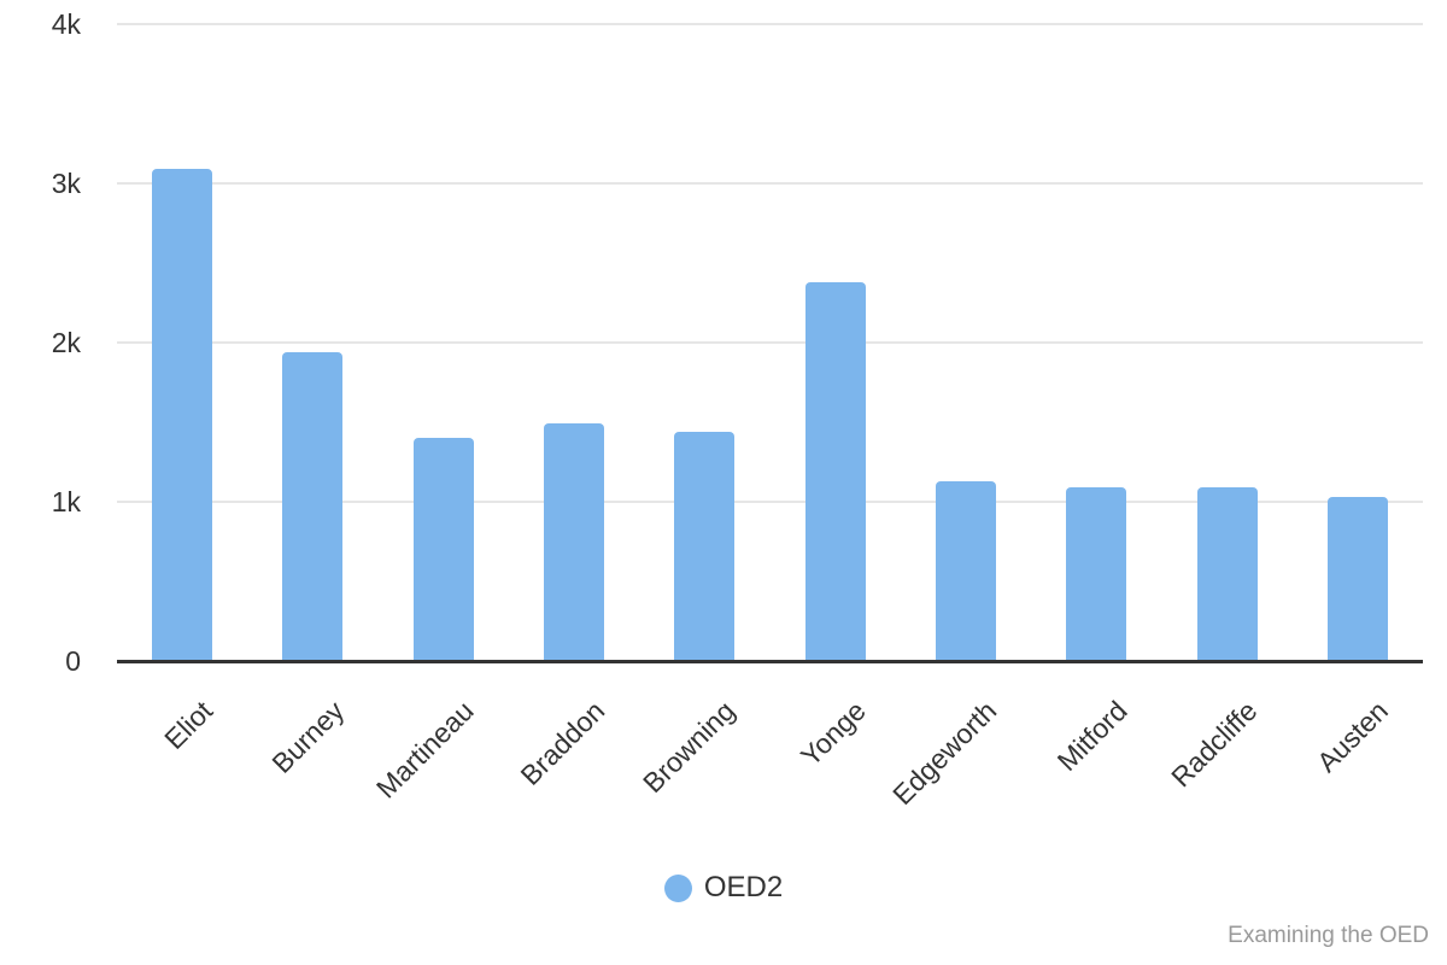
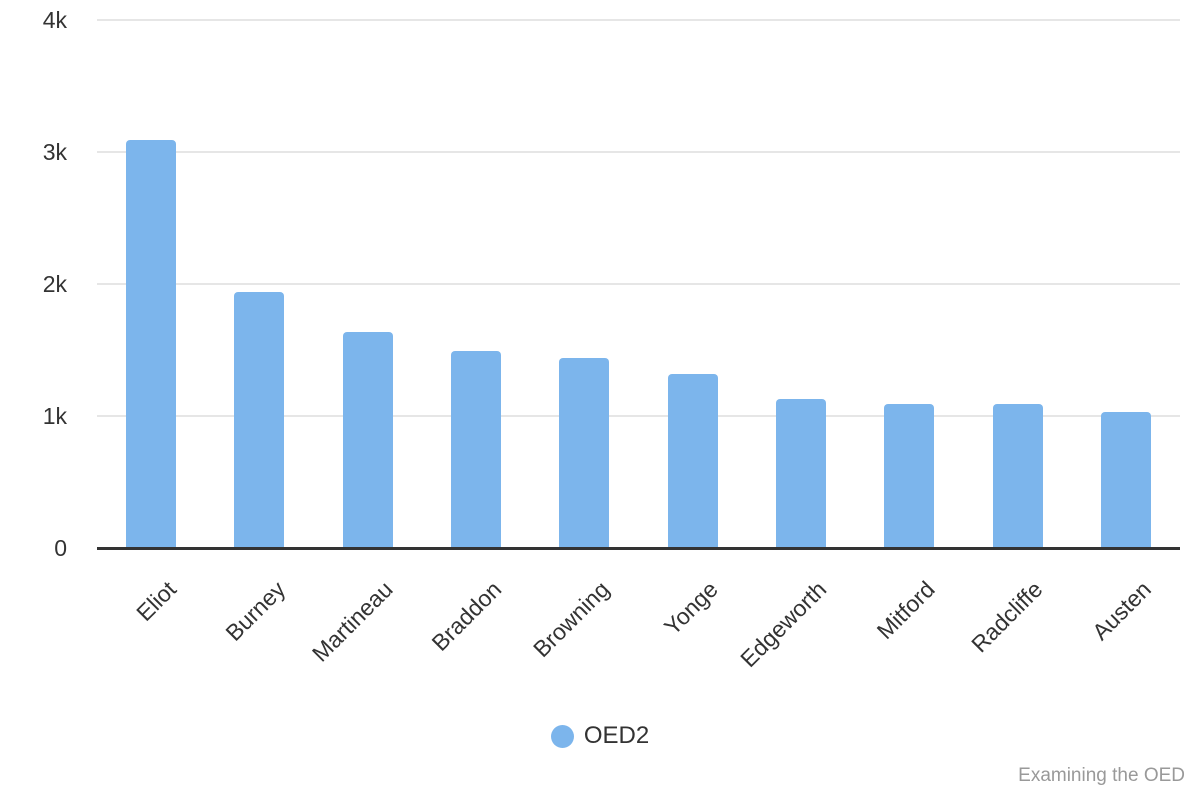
Martineau: 1.40k -> 1.64k
Yonge: 2.38k -> 1.32k
